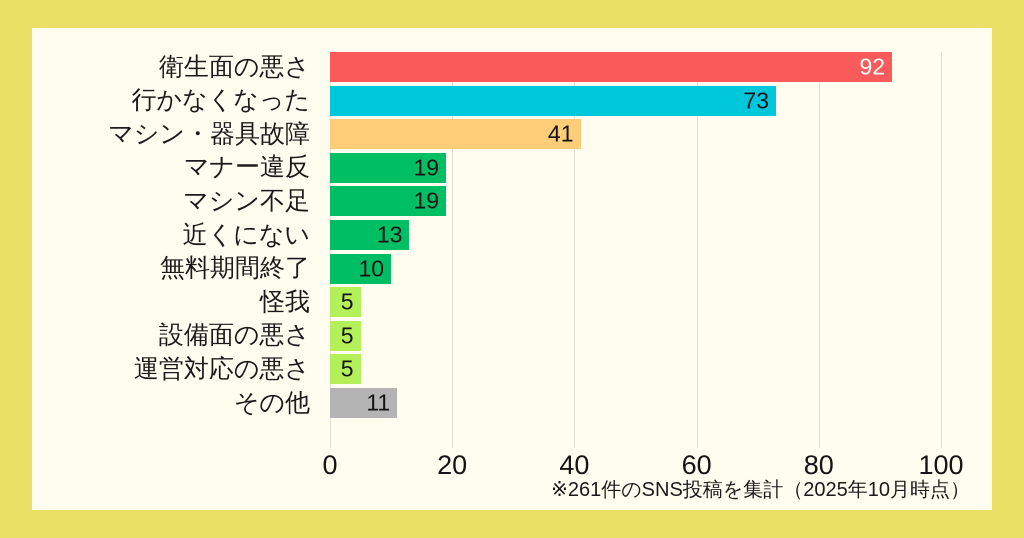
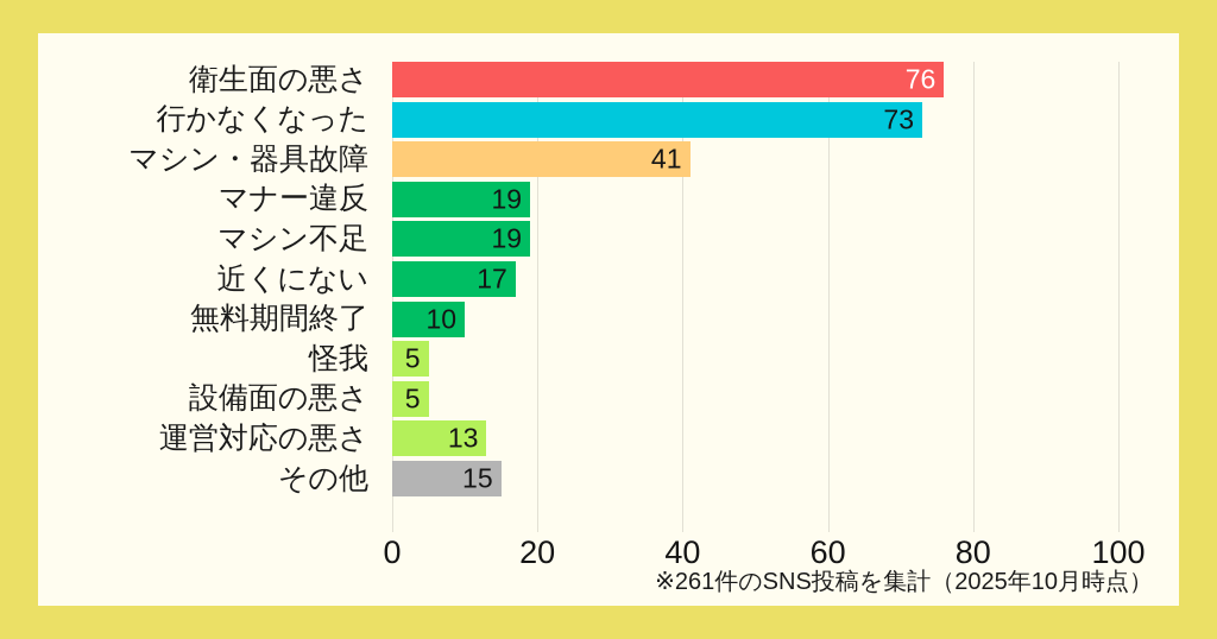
衛生面の悪さ: 92 -> 76
近くにない: 13 -> 17
運営対応の悪さ: 5 -> 13
その他: 11 -> 15
